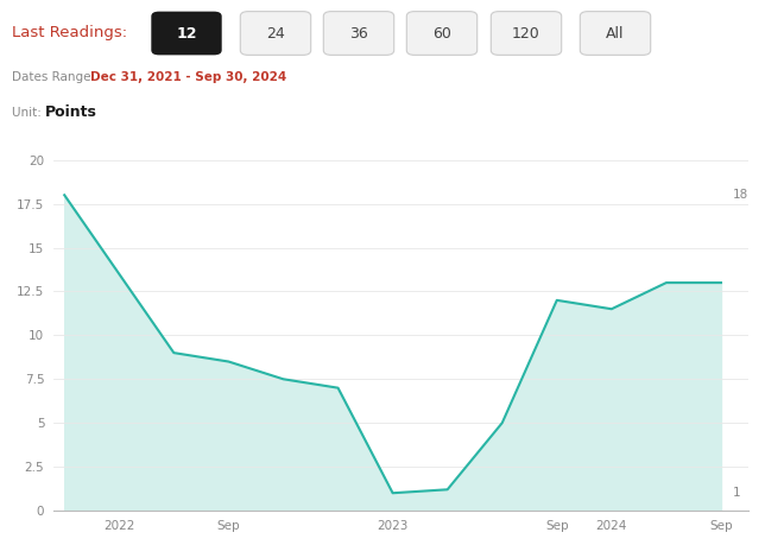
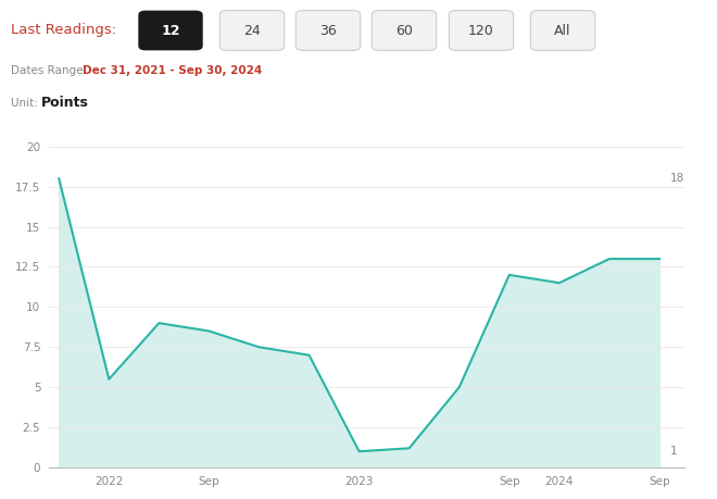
2022: 13.5 -> 5.5
